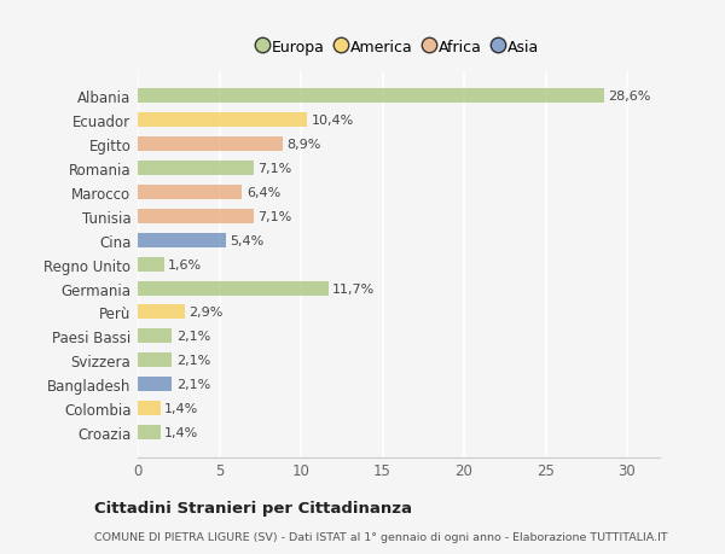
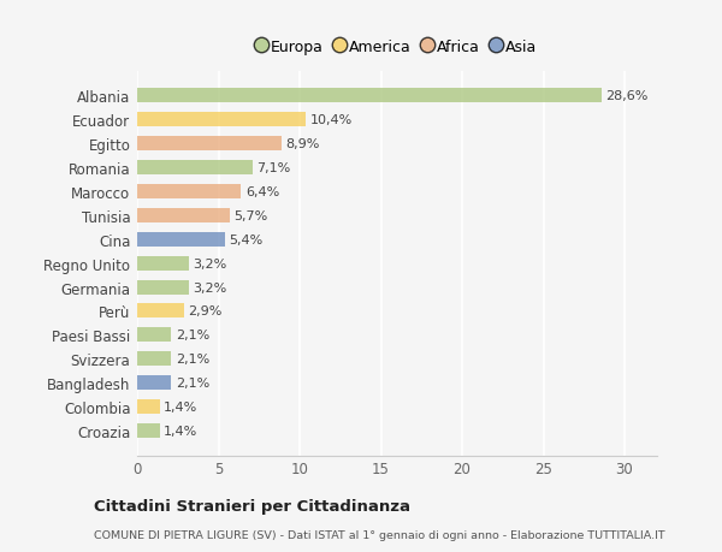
Tunisia: 7,1% -> 5,7%
Regno Unito: 1,6% -> 3,2%
Germania: 11,7% -> 3,2%
